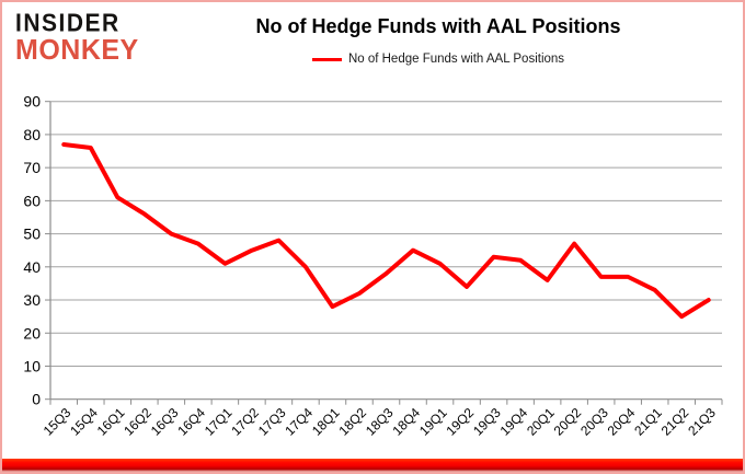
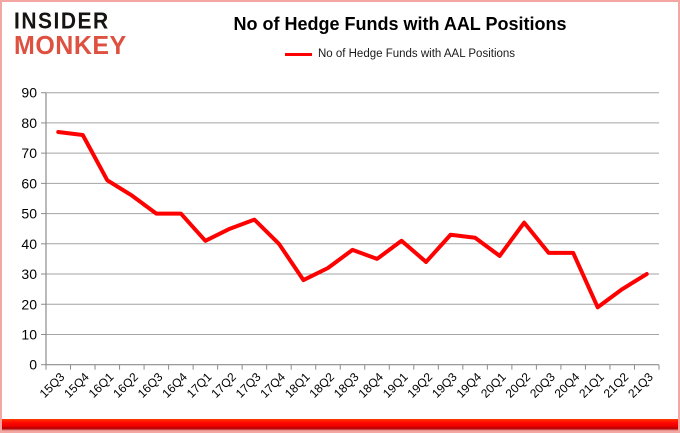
16Q4: 47 -> 50
18Q4: 45 -> 35
21Q1: 33 -> 19
